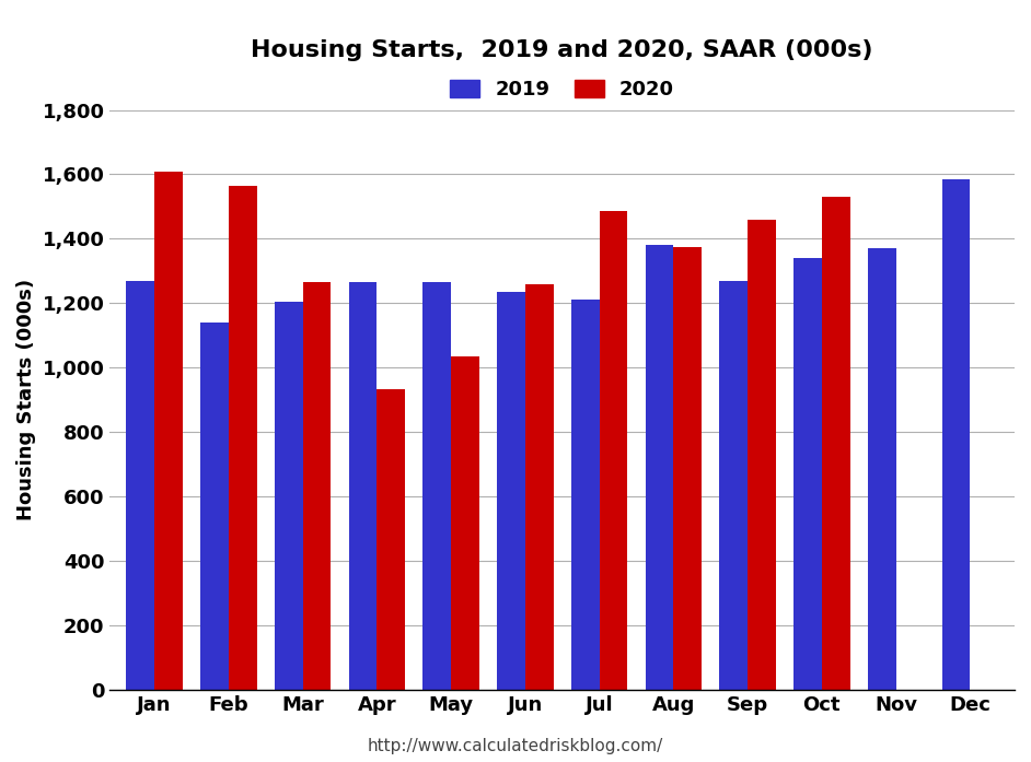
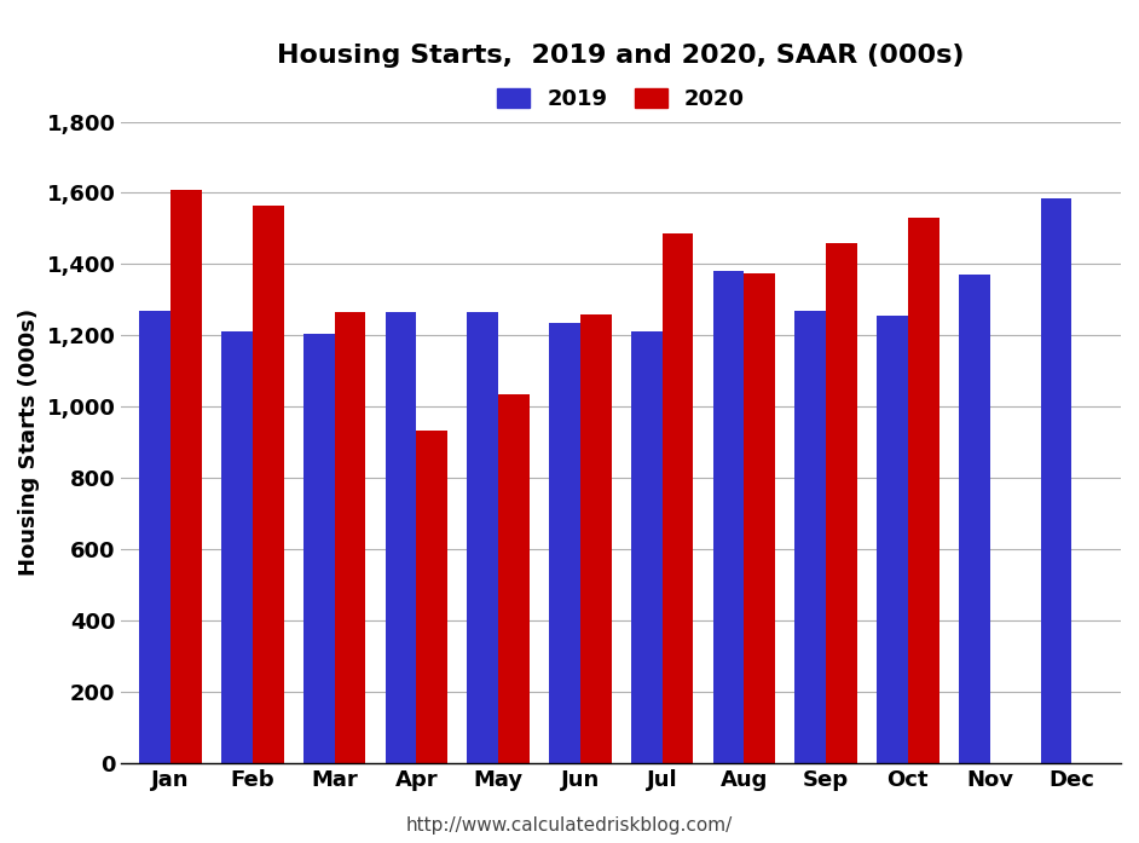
2019/Feb: 1,140 -> 1,210
2019/Oct: 1,340 -> 1,255
